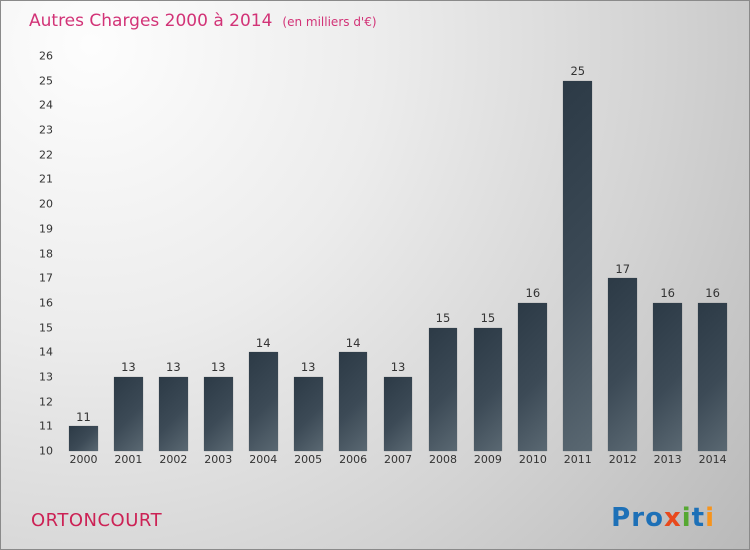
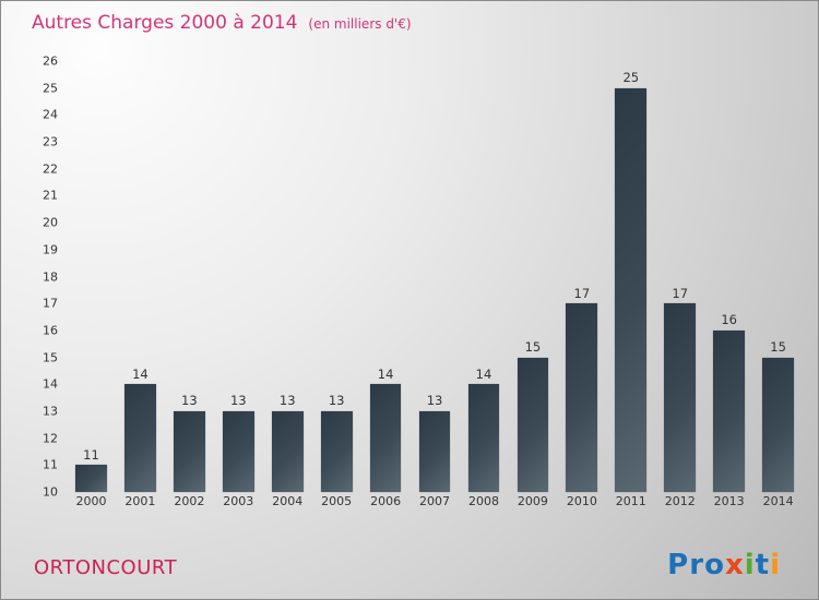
2001: 13 -> 14
2004: 14 -> 13
2008: 15 -> 14
2010: 16 -> 17
2014: 16 -> 15
